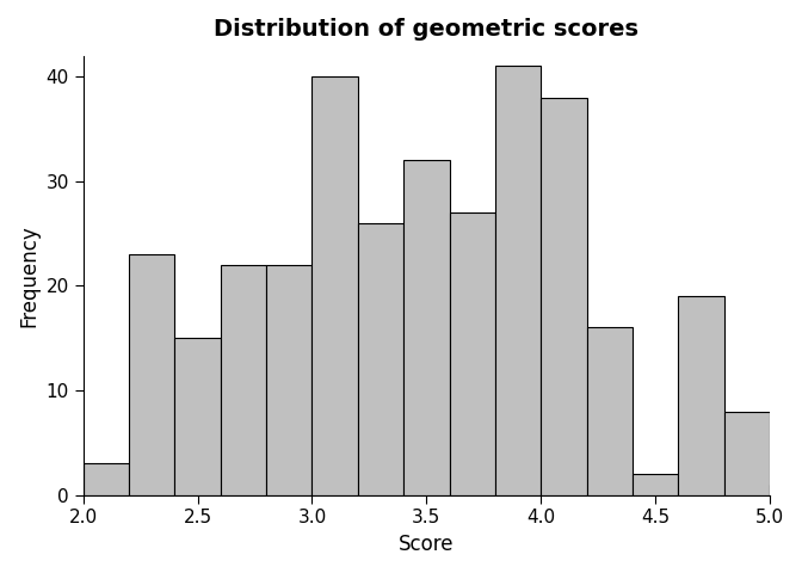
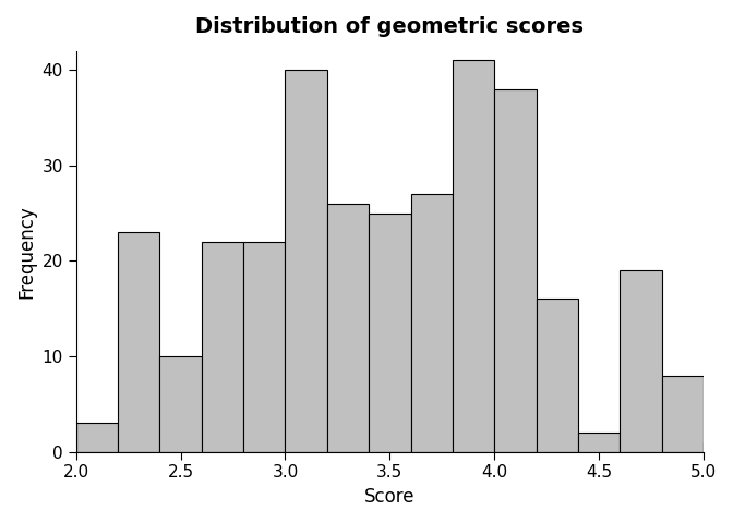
2.5: 15 -> 10
3.5: 32 -> 25
